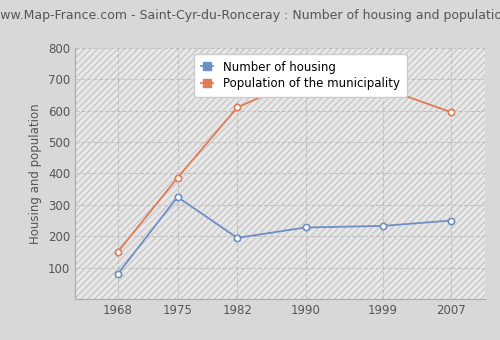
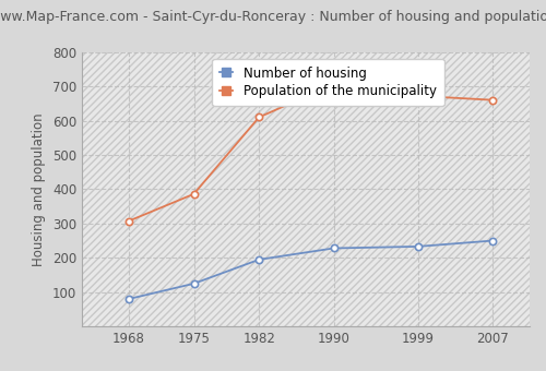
Population of the municipality/1968: 150 -> 307
Number of housing/1975: 325 -> 125
Population of the municipality/2007: 595 -> 660
